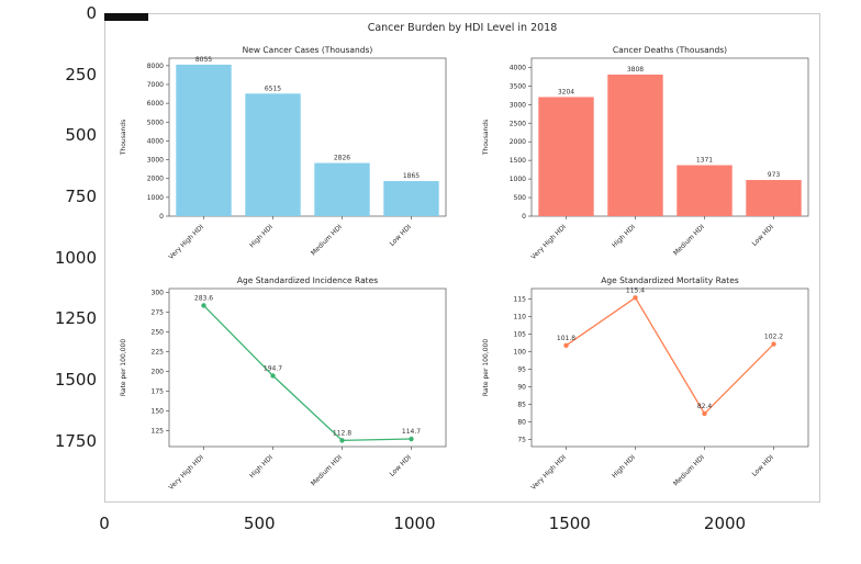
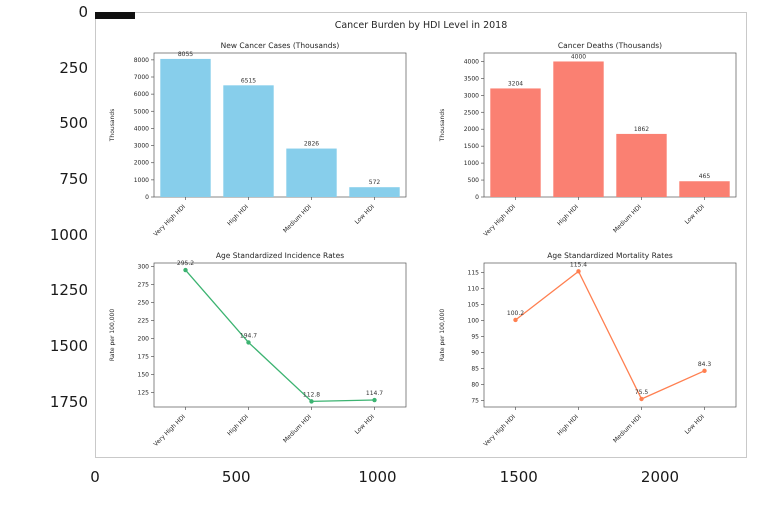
New Cancer Cases (Thousands)/Low HDI: 1865 -> 572
Cancer Deaths (Thousands)/High HDI: 3808 -> 4000
Cancer Deaths (Thousands)/Medium HDI: 1371 -> 1862
Cancer Deaths (Thousands)/Low HDI: 973 -> 465
Age Standardized Incidence Rates/Very High HDI: 283.6 -> 295.2
Age Standardized Mortality Rates/Very High HDI: 101.8 -> 100.2
Age Standardized Mortality Rates/Medium HDI: 82.4 -> 75.5
Age Standardized Mortality Rates/Low HDI: 102.2 -> 84.3
